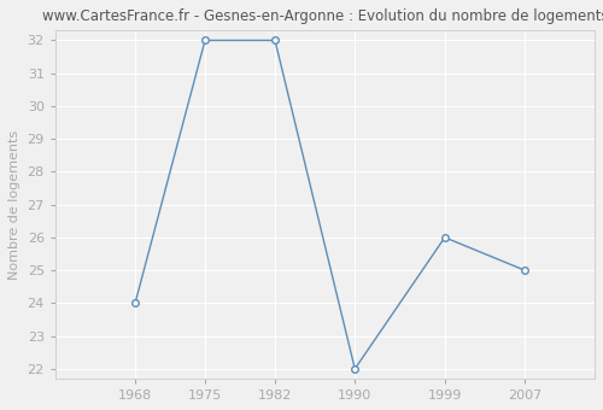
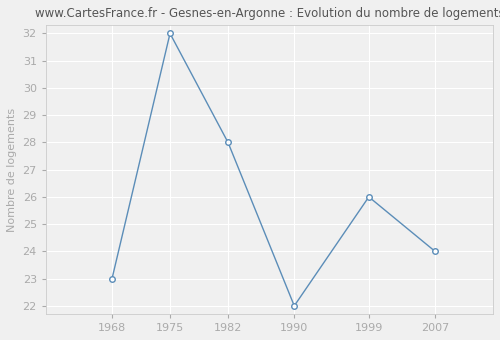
1968: 24 -> 23
1982: 32 -> 28
2007: 25 -> 24
